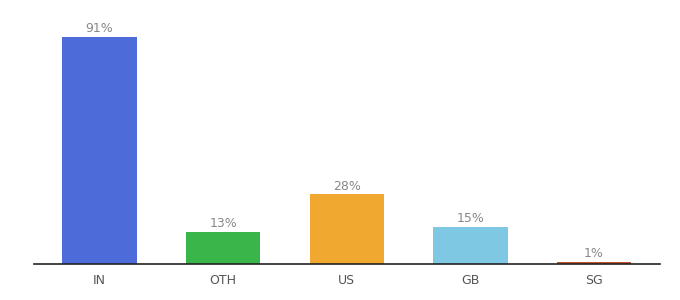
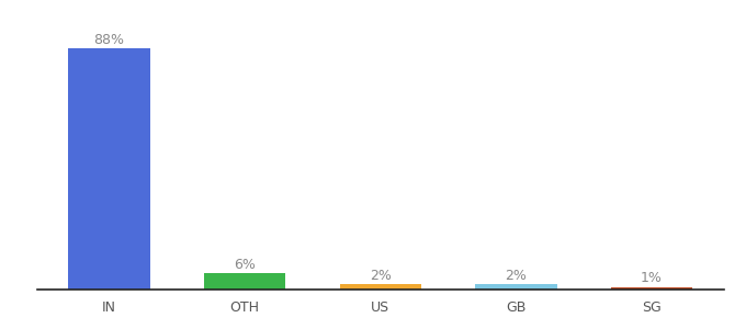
IN: 91% -> 88%
OTH: 13% -> 6%
US: 28% -> 2%
GB: 15% -> 2%
